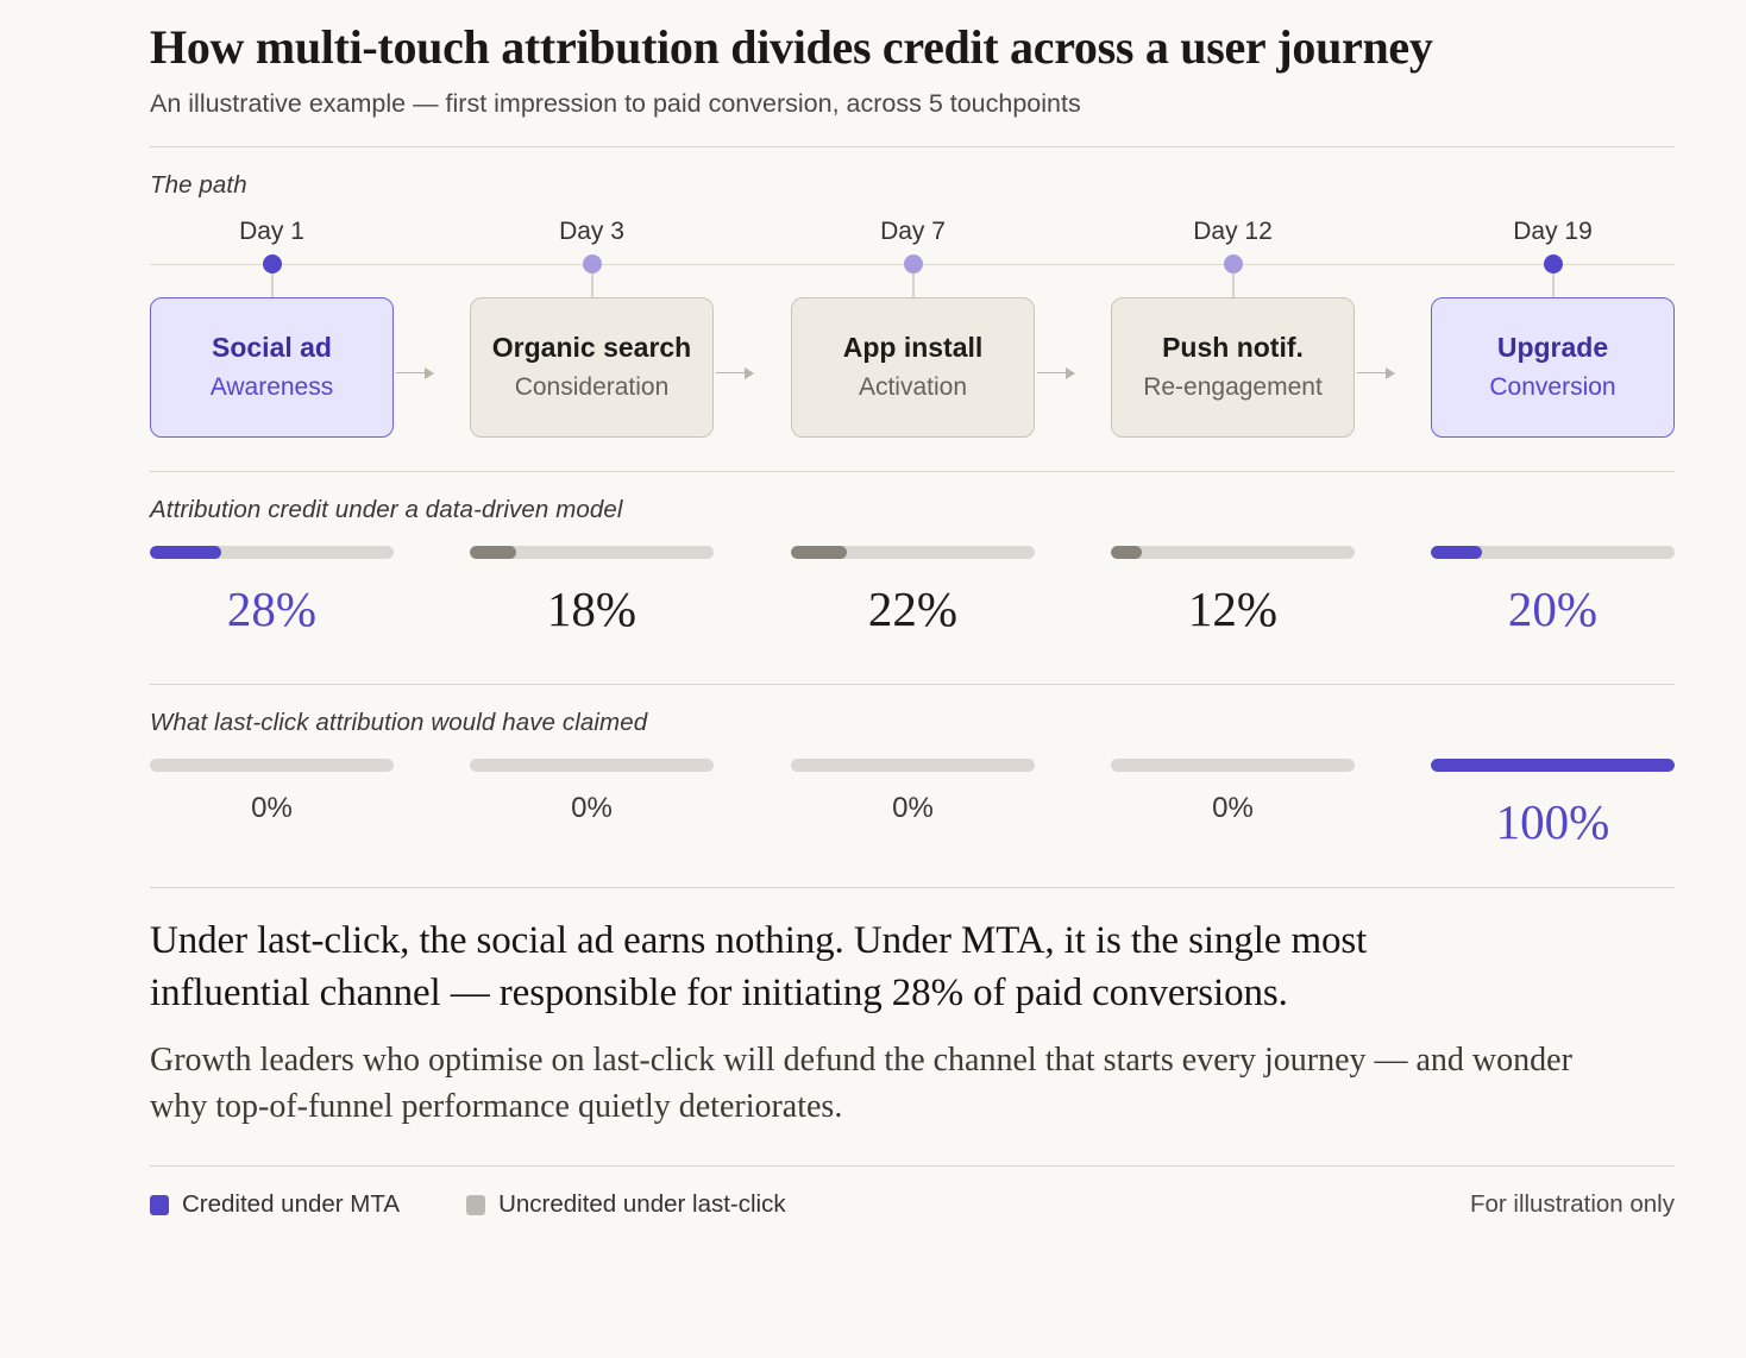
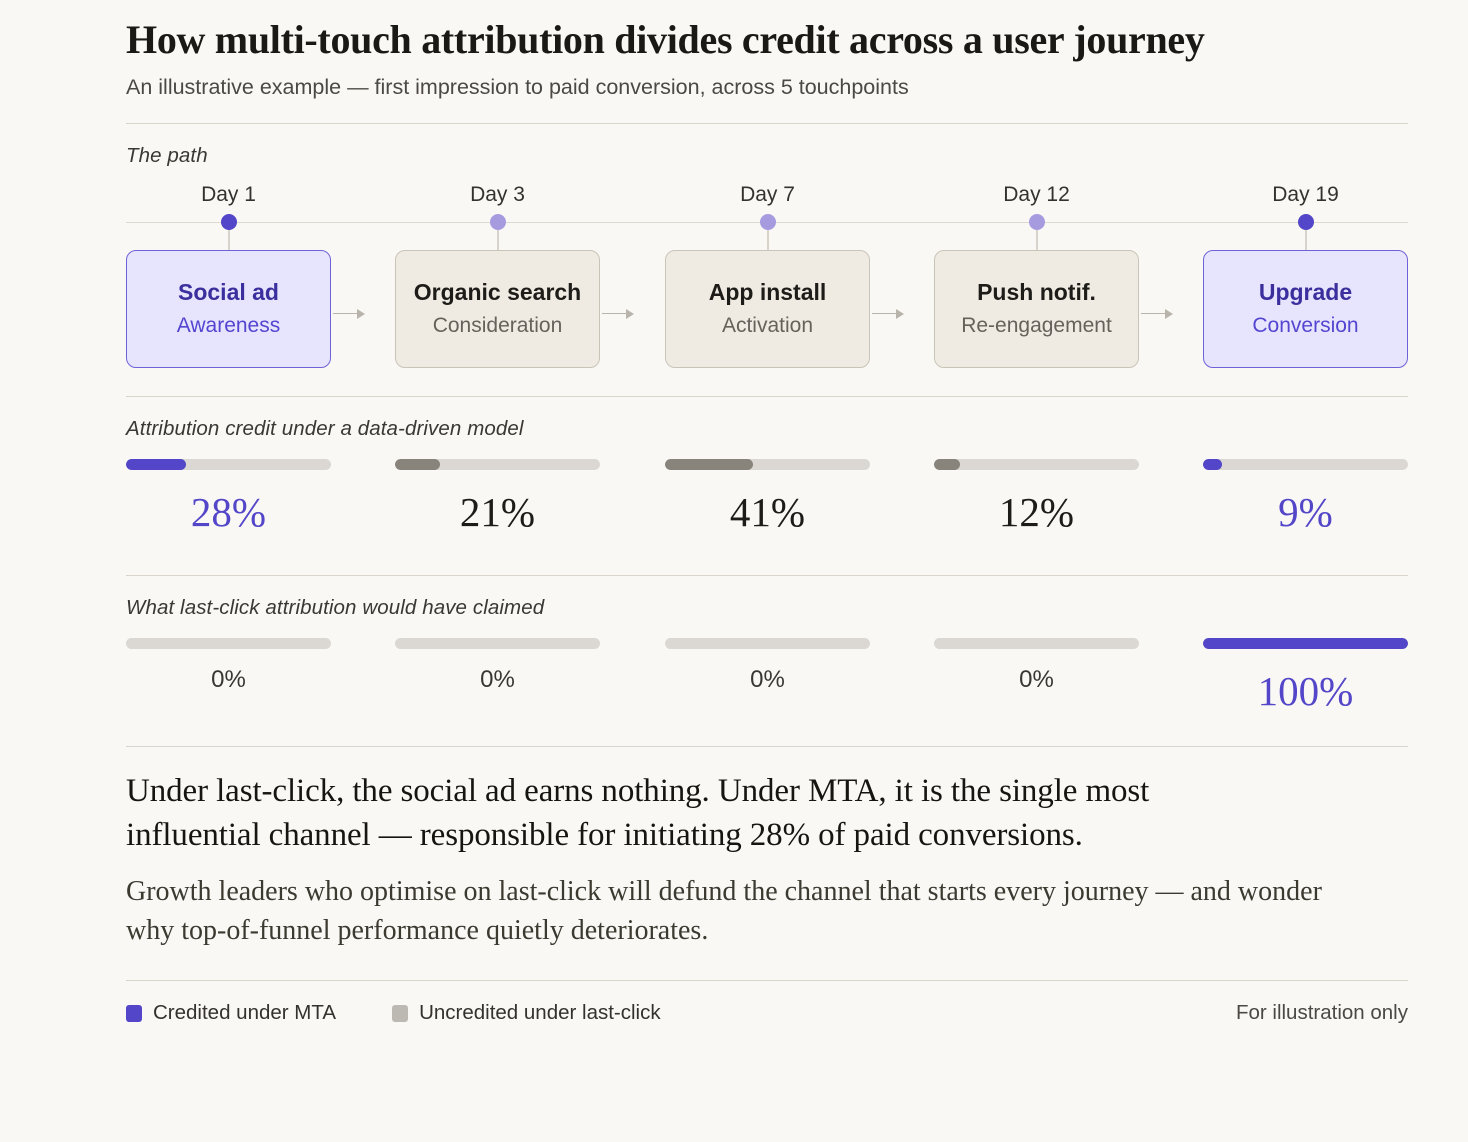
Attribution credit under a data-driven model/Organic search: 18% -> 21%
Attribution credit under a data-driven model/App install: 22% -> 41%
Attribution credit under a data-driven model/Upgrade: 20% -> 9%
